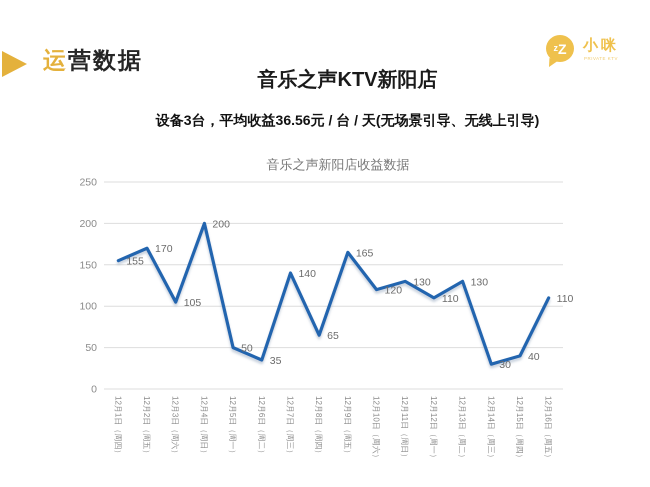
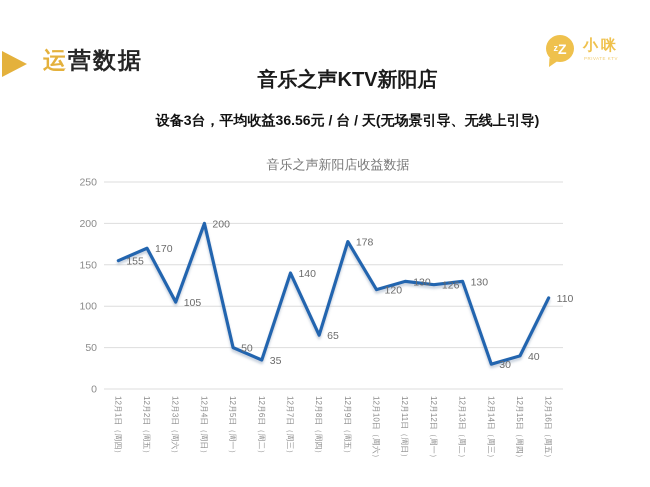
12月9日（周五）: 165 -> 178
12月12日（周一）: 110 -> 126
